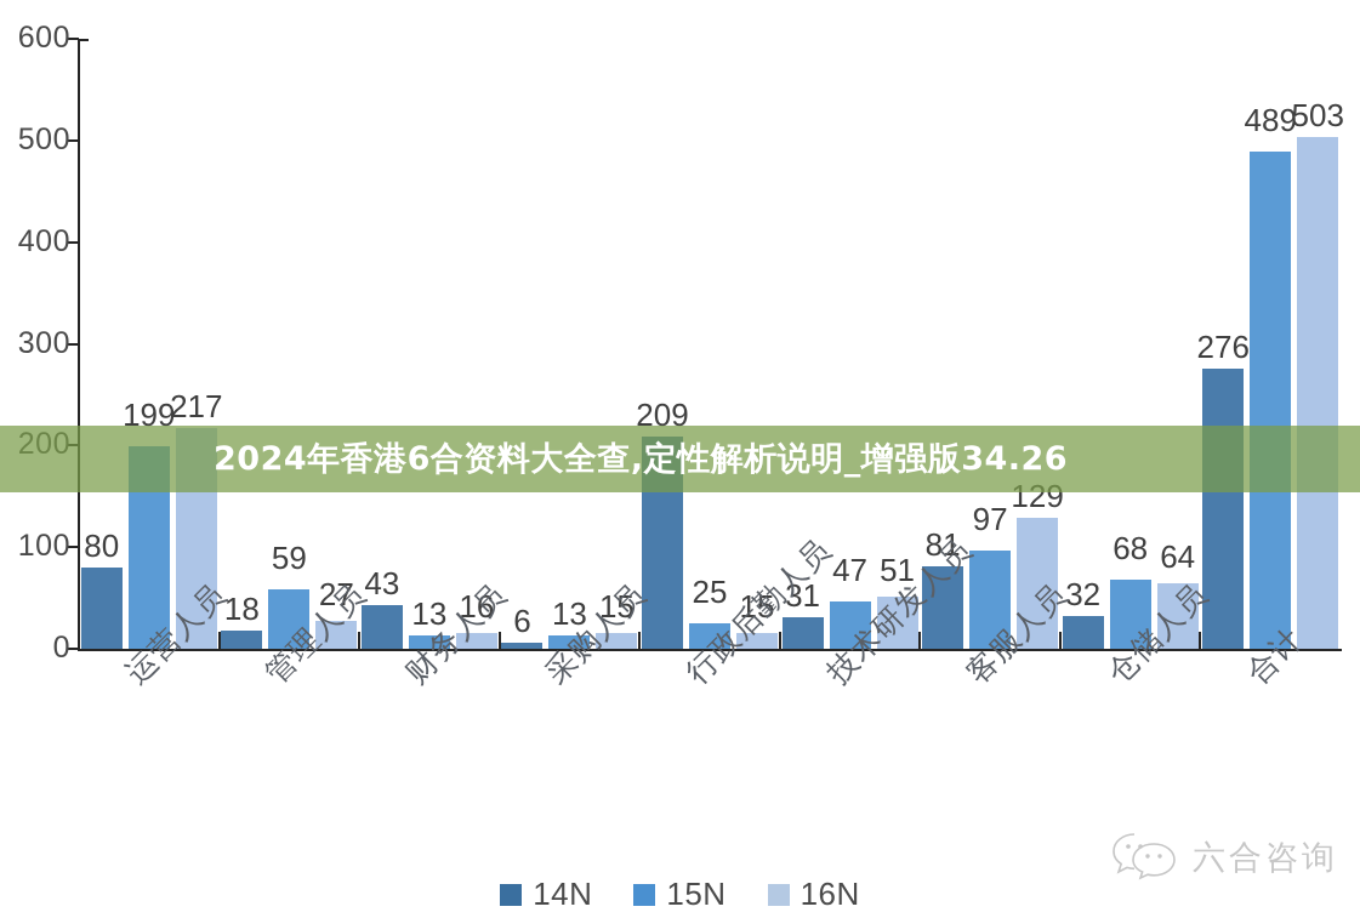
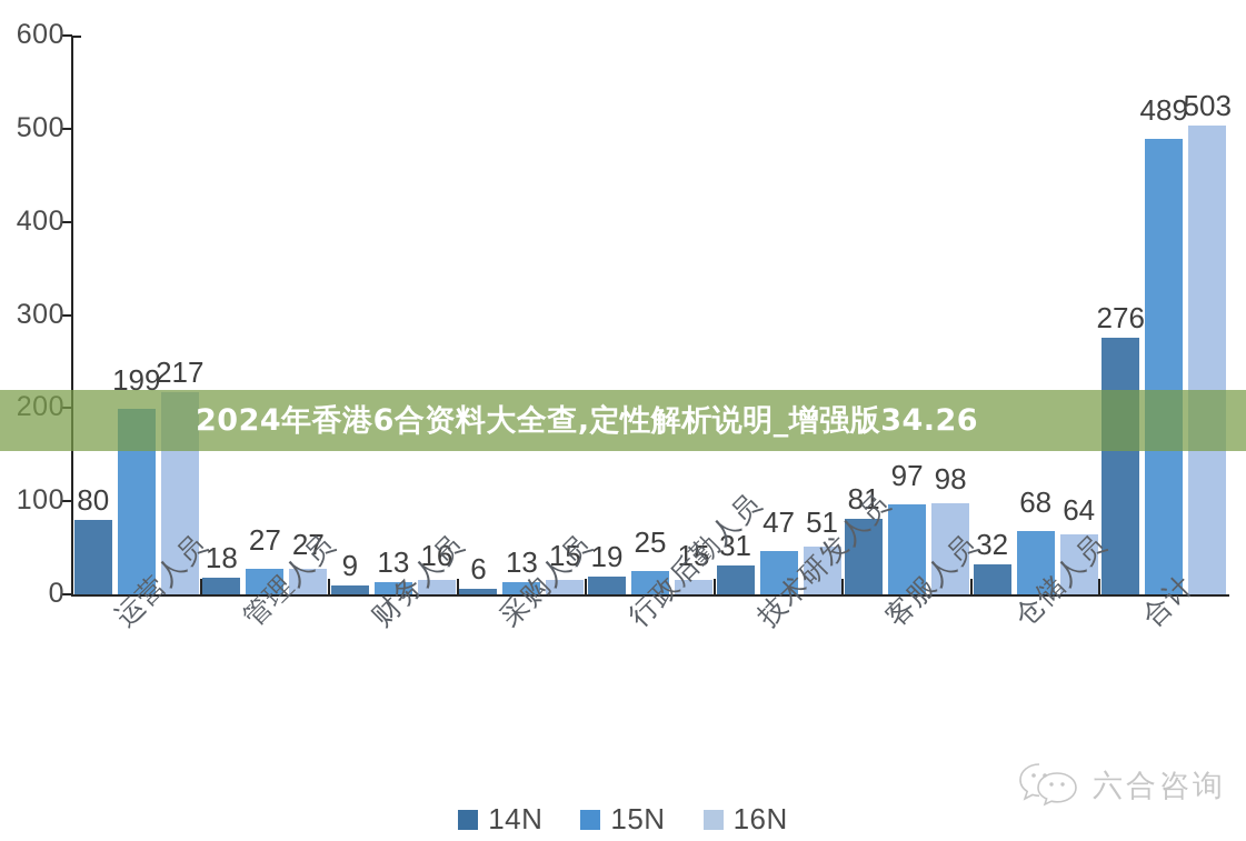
15N/管理人员: 59 -> 27
14N/财务人员: 43 -> 9
14N/行政后勤人员: 209 -> 19
16N/客服人员: 129 -> 98
